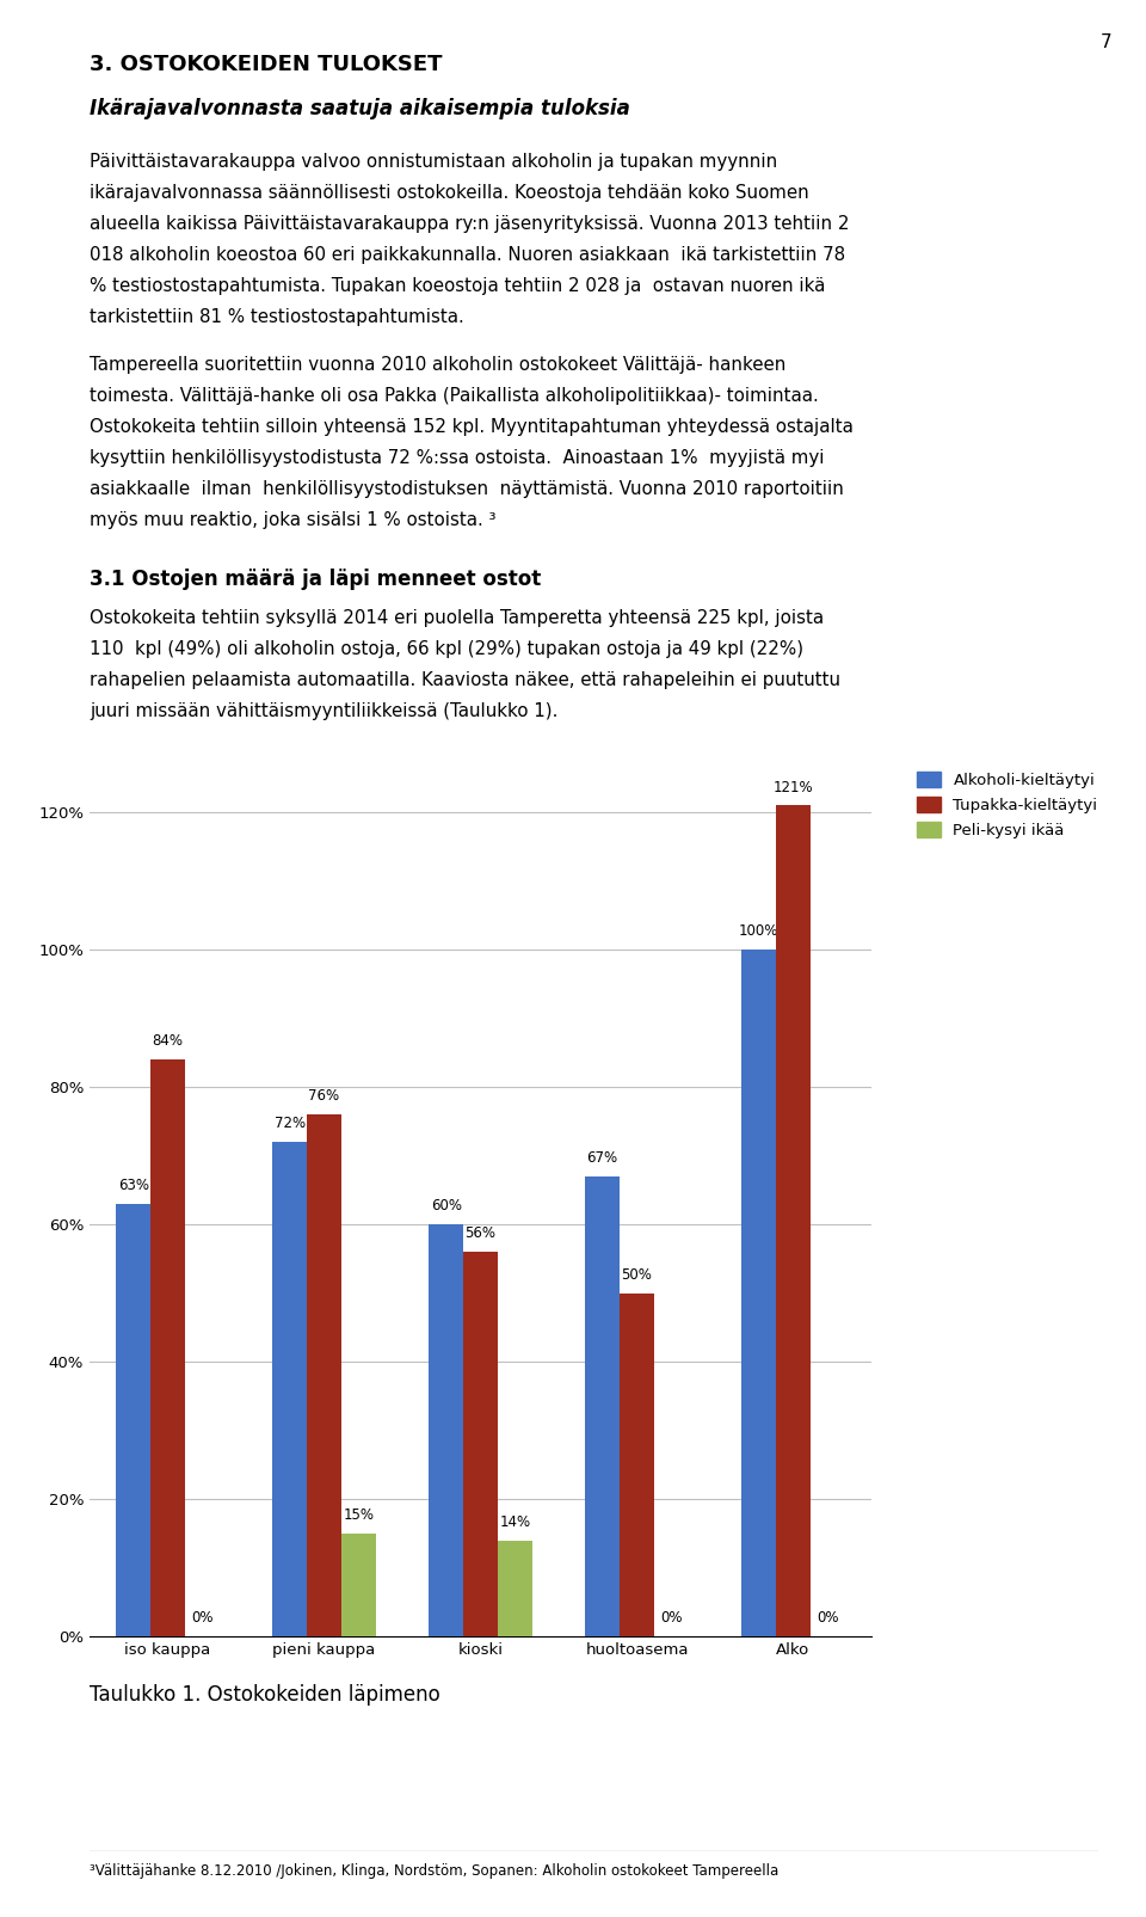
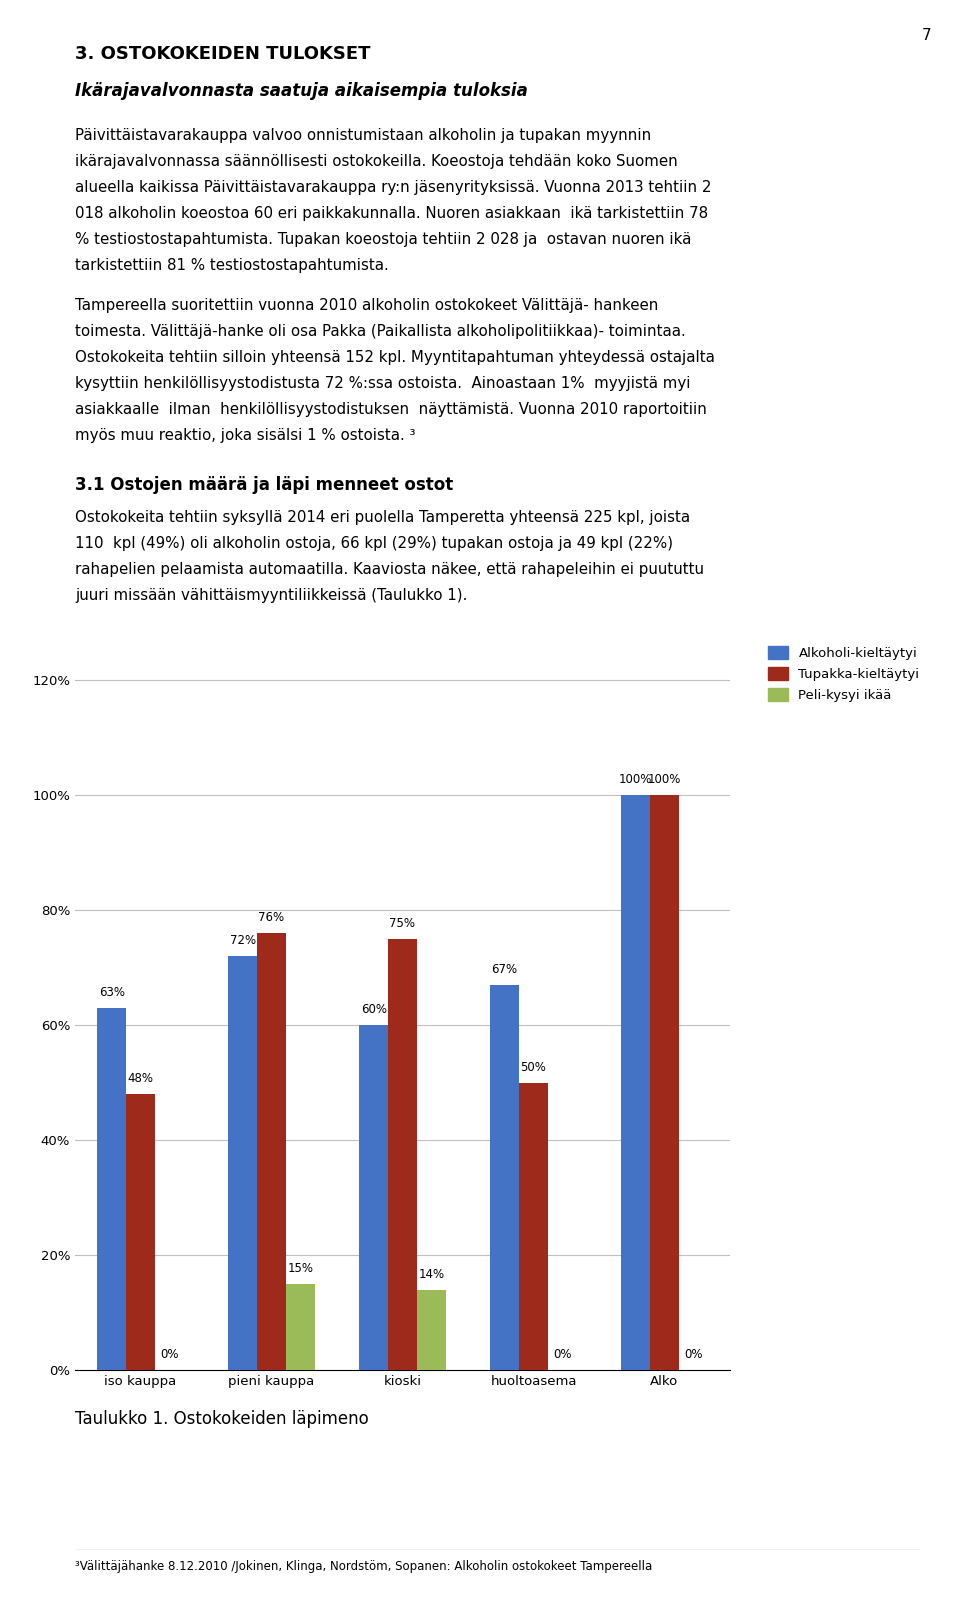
Tupakka-kieltäytyi/iso kauppa: 84% -> 48%
Tupakka-kieltäytyi/kioski: 56% -> 75%
Tupakka-kieltäytyi/Alko: 121% -> 100%
